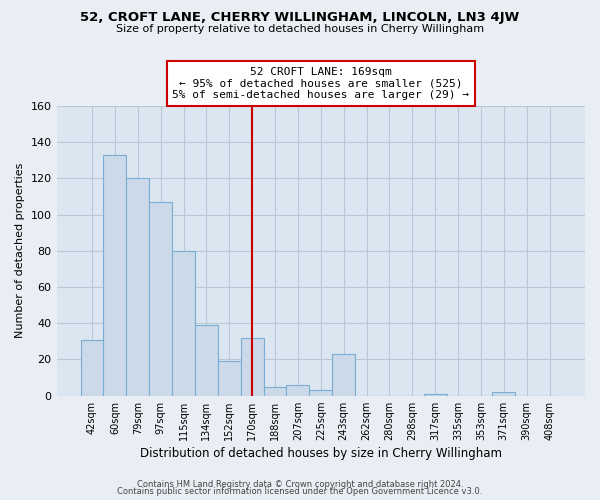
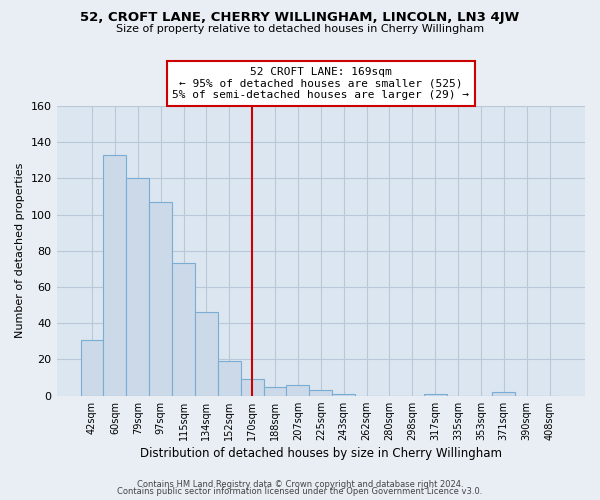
115sqm: 80 -> 73
134sqm: 39 -> 46
170sqm: 32 -> 9
243sqm: 23 -> 1
